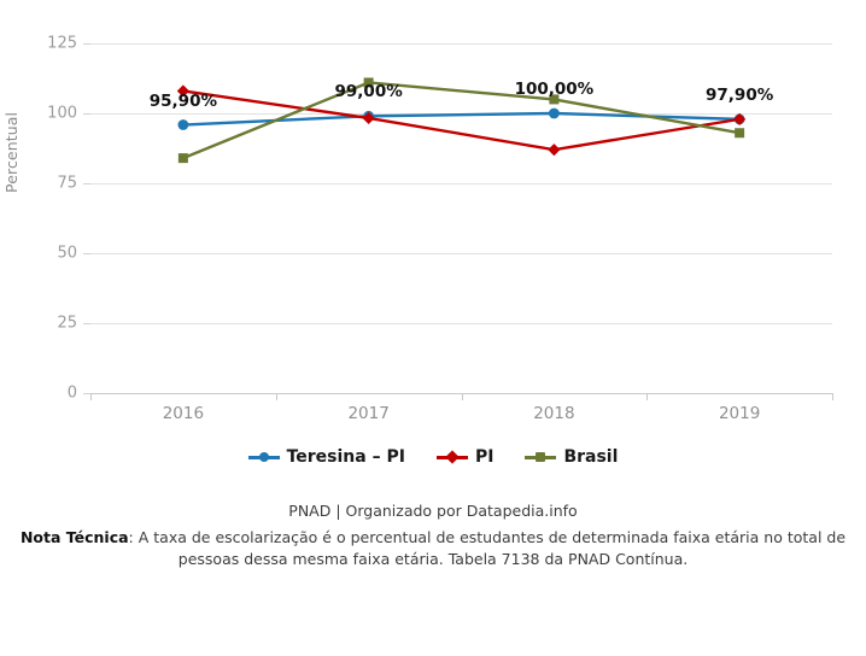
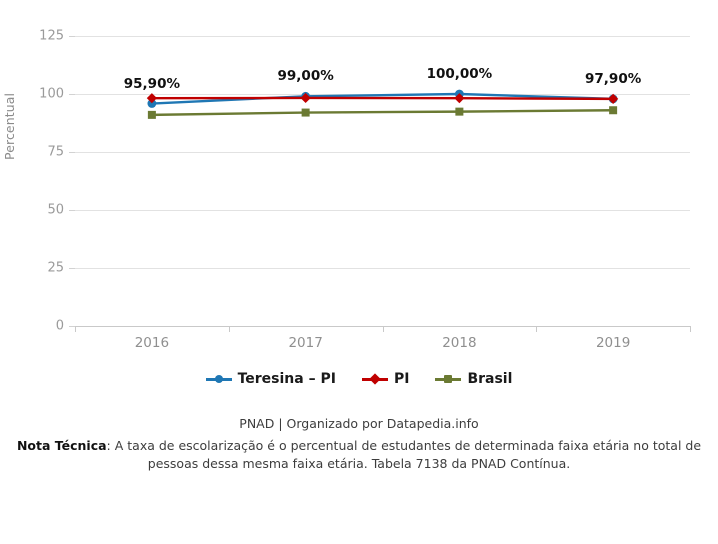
PI/2016: 108 -> 98
Brasil/2016: 84 -> 91
Brasil/2017: 111 -> 92
PI/2018: 87 -> 98
Brasil/2018: 105 -> 92
